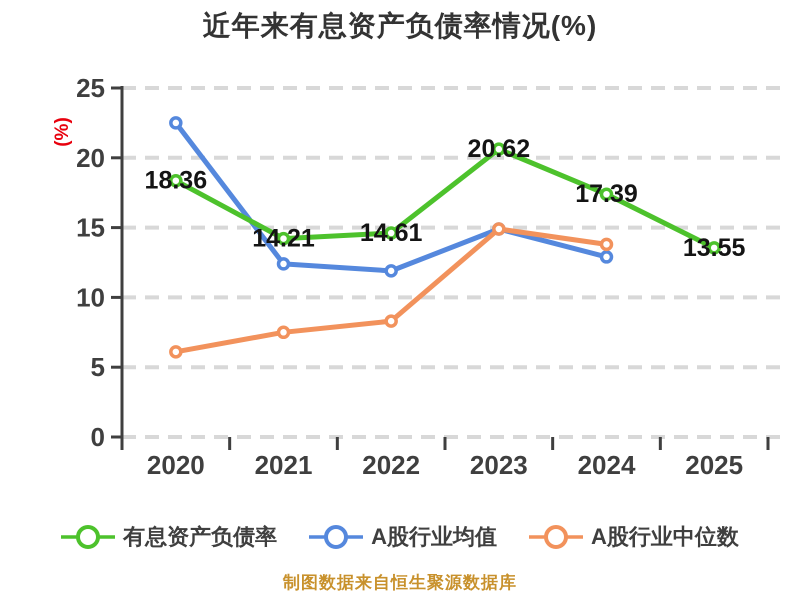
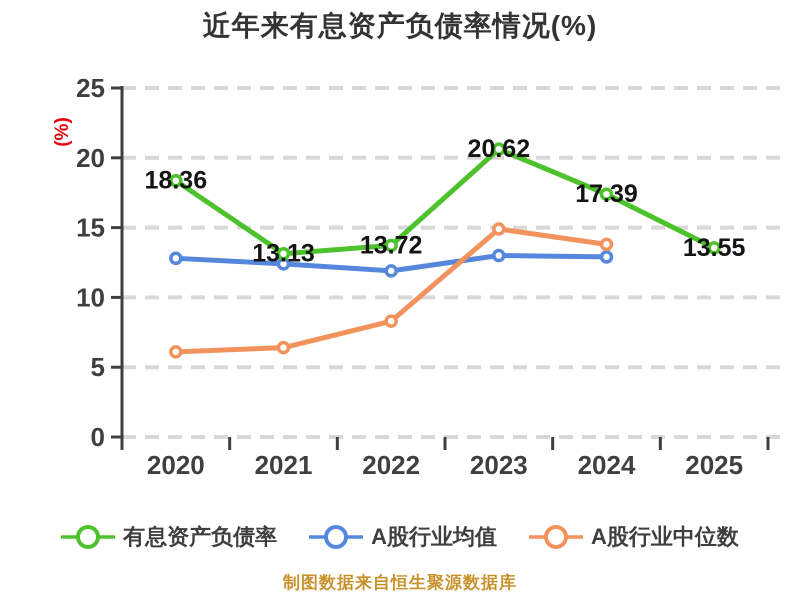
A股行业均值/2020: 22.5 -> 12.8
有息资产负债率/2021: 14.21 -> 13.13
A股行业中位数/2021: 7.5 -> 6.4
有息资产负债率/2022: 14.61 -> 13.72
A股行业均值/2023: 14.9 -> 13.0
